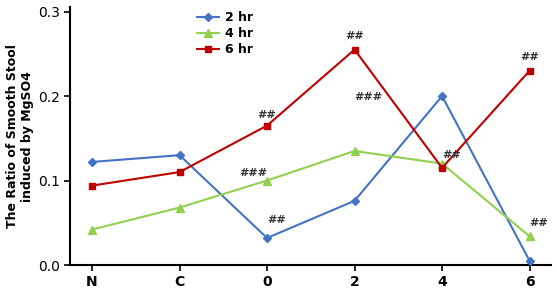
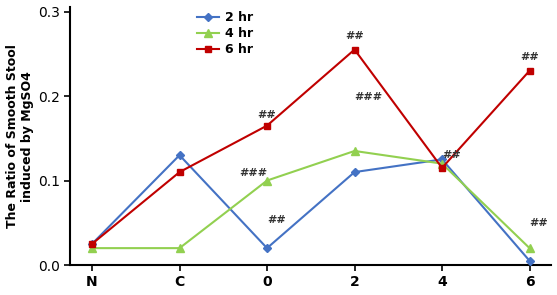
2 hr/N: 0.122 -> 0.025
4 hr/N: 0.042 -> 0.020
6 hr/N: 0.094 -> 0.025
4 hr/C: 0.068 -> 0.020
2 hr/0: 0.032 -> 0.020
2 hr/2: 0.076 -> 0.110
2 hr/4: 0.200 -> 0.125
4 hr/6: 0.034 -> 0.020
